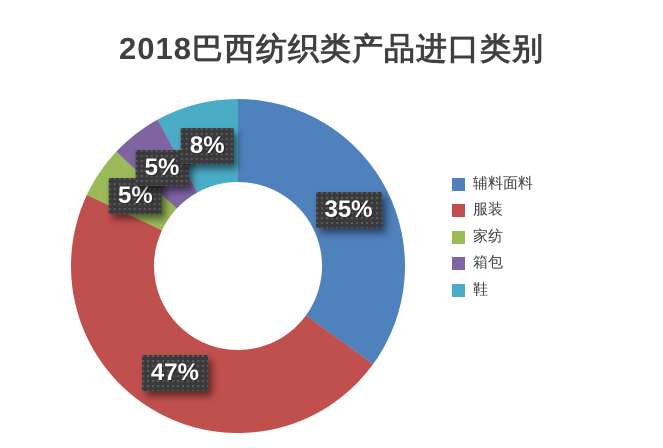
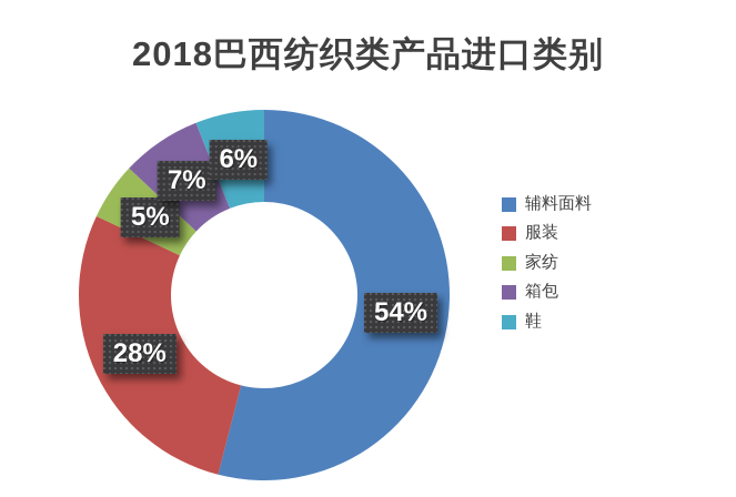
辅料面料: 35% -> 54%
服装: 47% -> 28%
箱包: 5% -> 7%
鞋: 8% -> 6%
